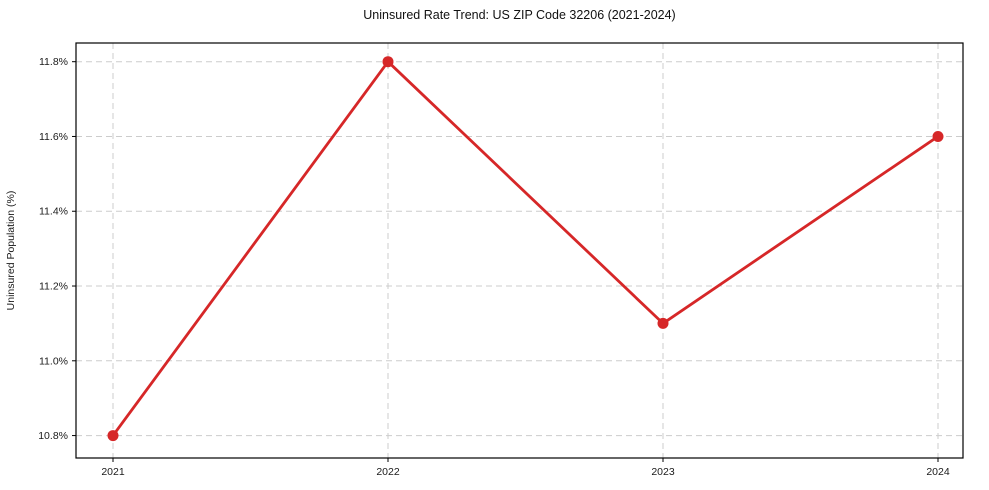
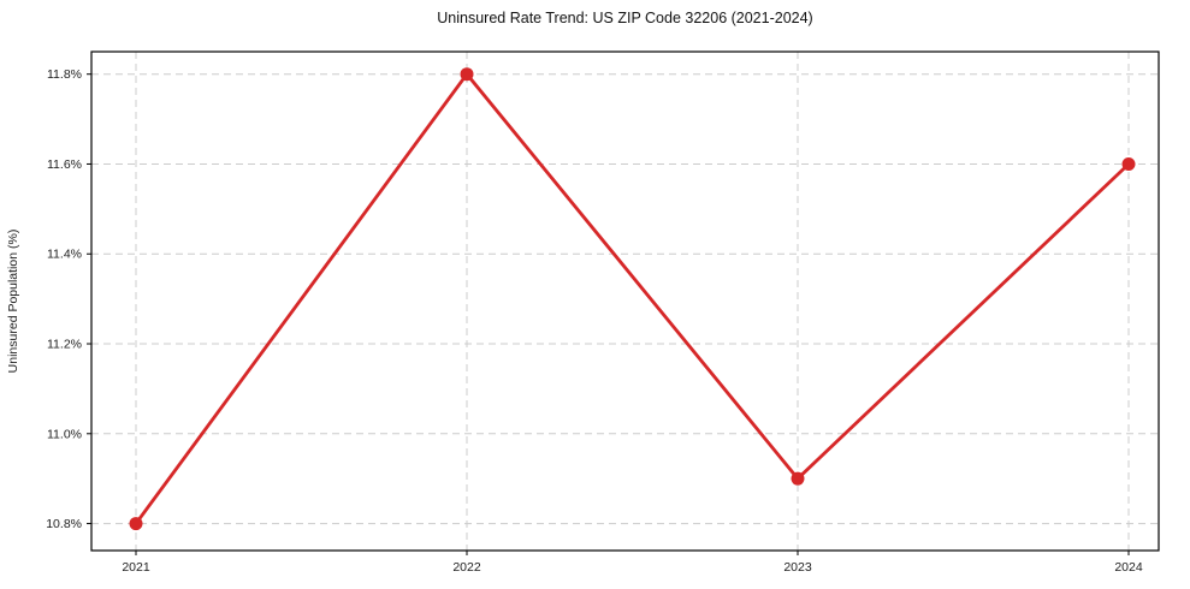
2023: 11.1% -> 10.9%
